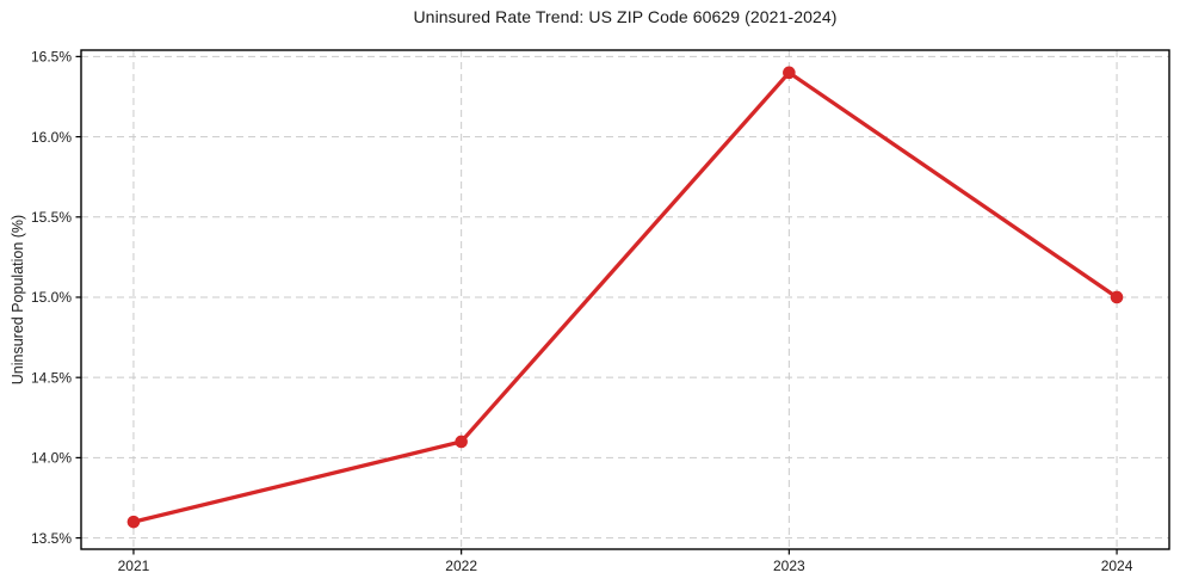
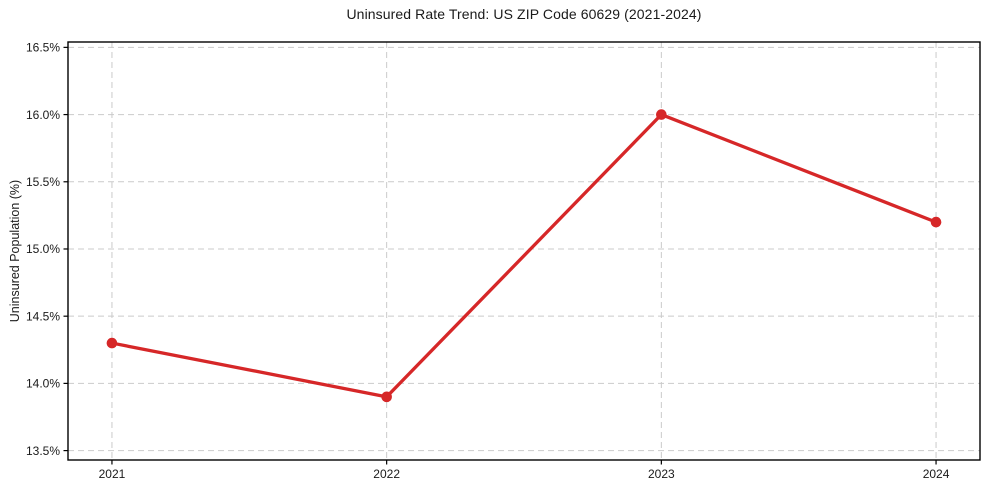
2021: 13.6% -> 14.3%
2022: 14.1% -> 13.9%
2023: 16.4% -> 16.0%
2024: 15.0% -> 15.2%
